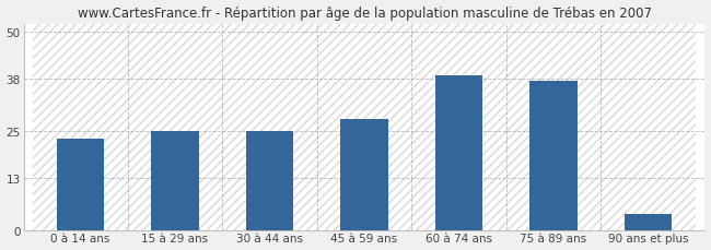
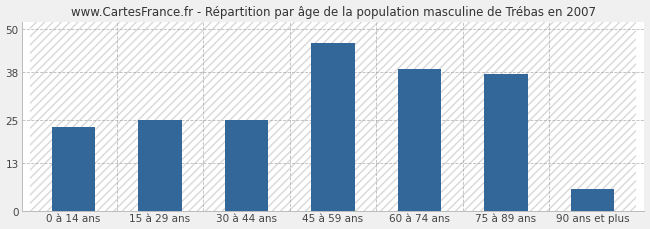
45 à 59 ans: 28.0 -> 46.0
90 ans et plus: 4.0 -> 6.0
